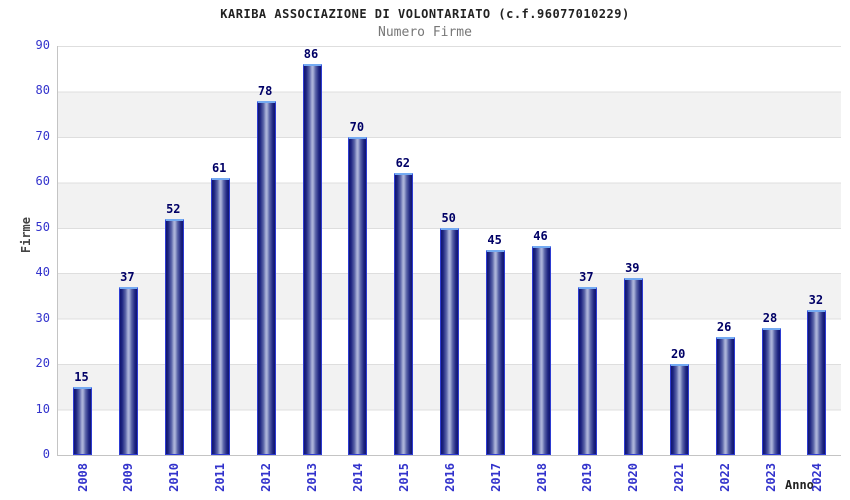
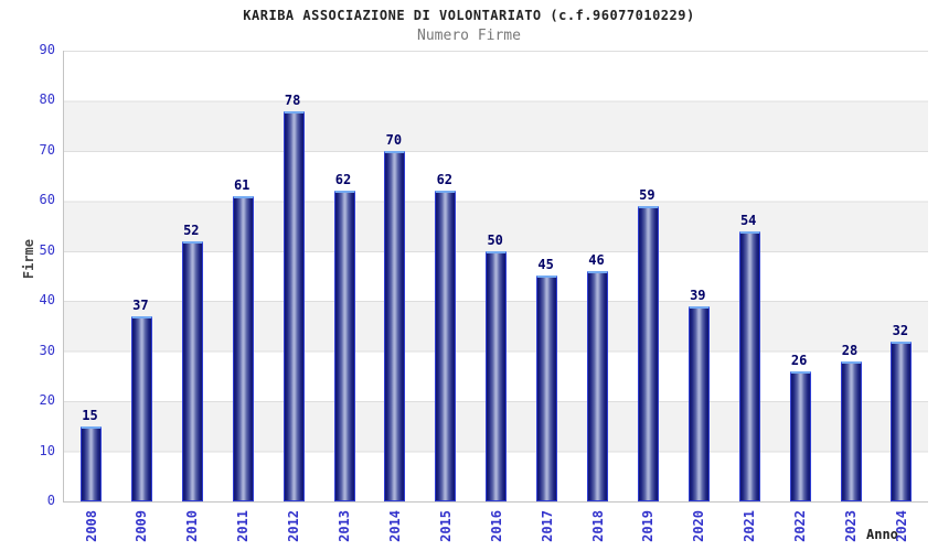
2013: 86 -> 62
2019: 37 -> 59
2021: 20 -> 54
